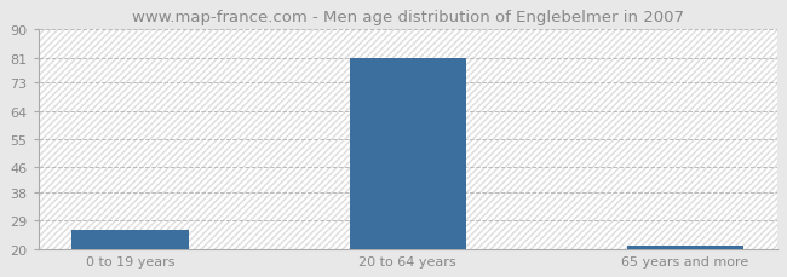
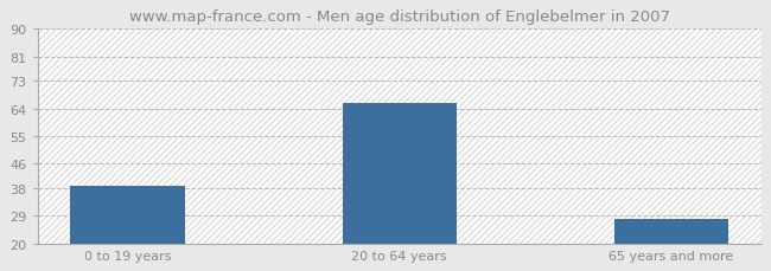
0 to 19 years: 26 -> 39
20 to 64 years: 81 -> 66
65 years and more: 21 -> 28
